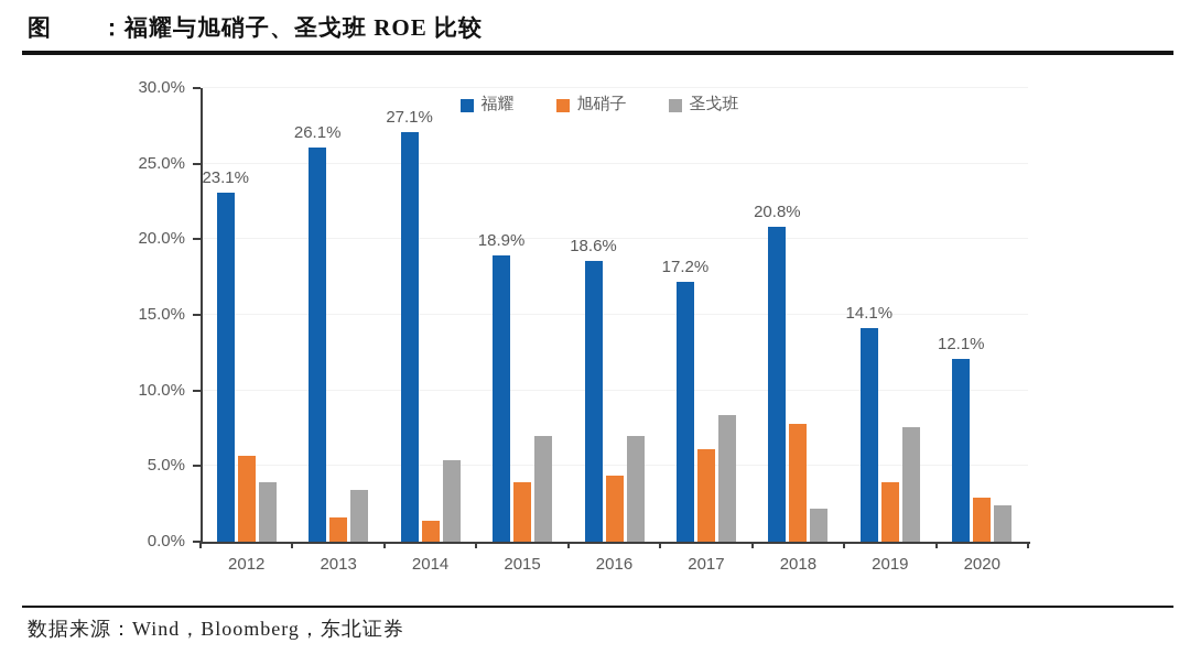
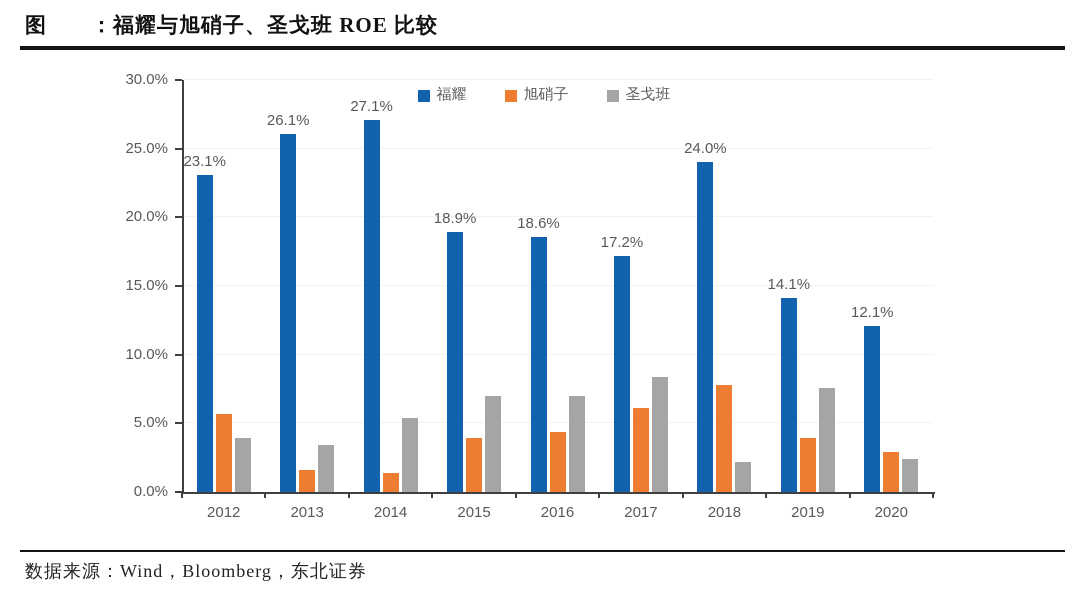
福耀/2018: 20.8% -> 24.0%
